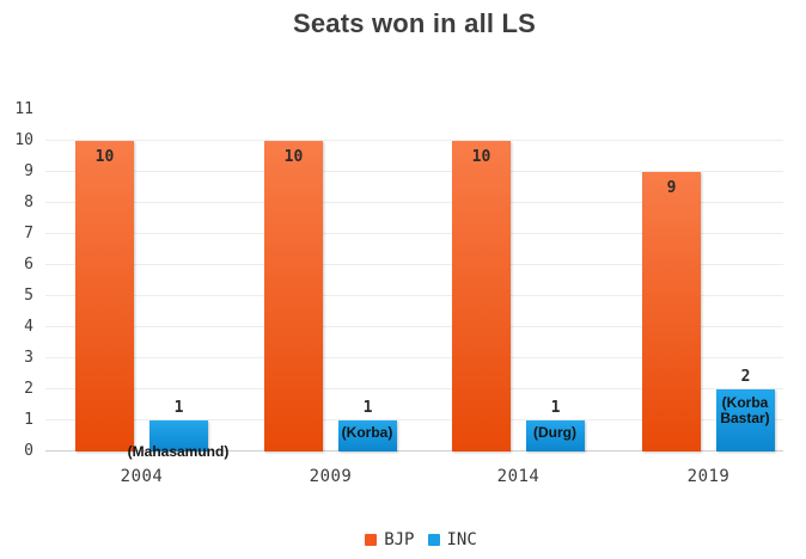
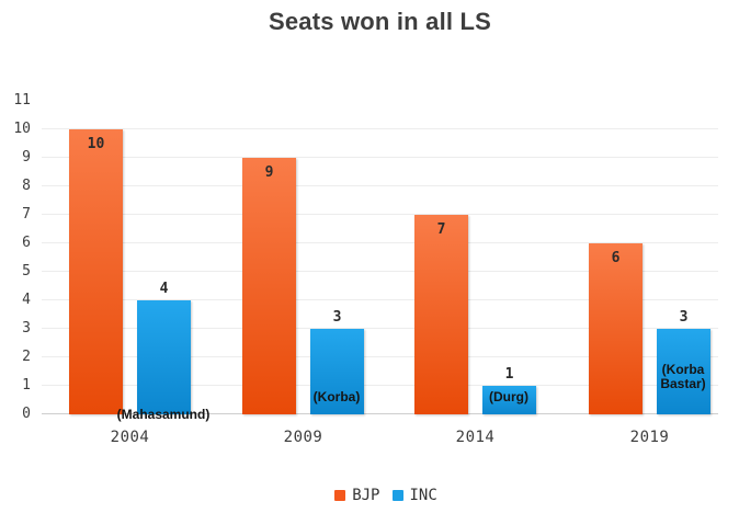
INC/2004: 1 -> 4
BJP/2009: 10 -> 9
INC/2009: 1 -> 3
BJP/2014: 10 -> 7
BJP/2019: 9 -> 6
INC/2019: 2 -> 3
